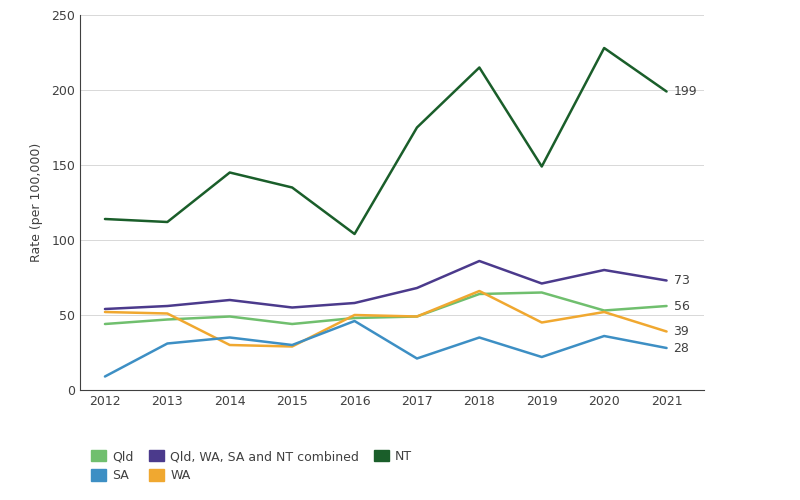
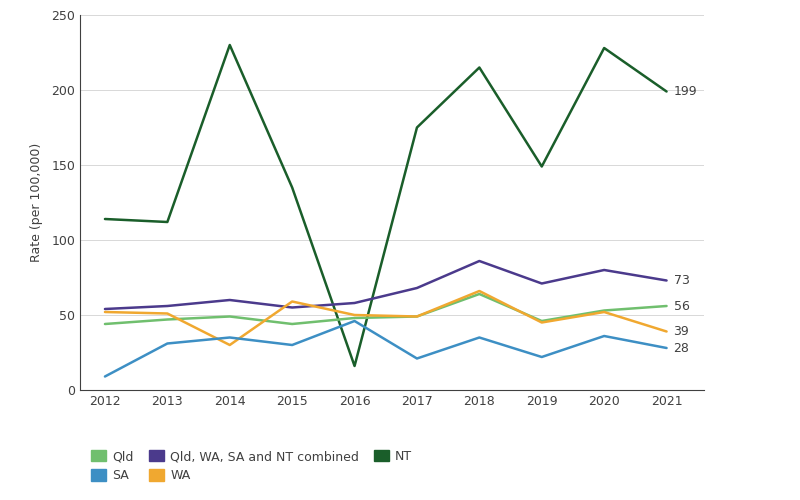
NT/2014: 145 -> 230
WA/2015: 29 -> 59
NT/2016: 104 -> 16
Qld/2019: 65 -> 46
